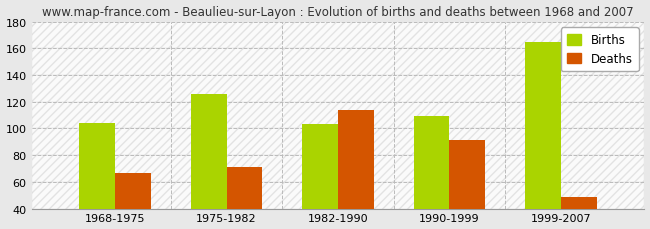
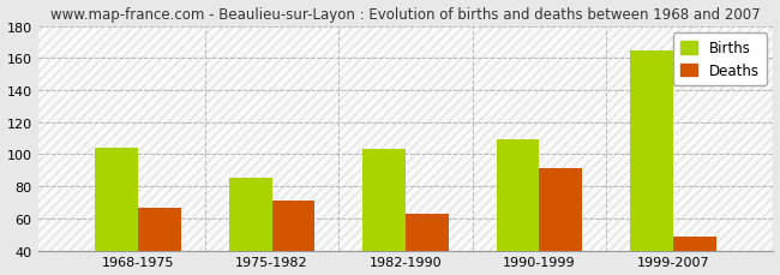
Births/1975-1982: 126 -> 85
Deaths/1982-1990: 114 -> 63
